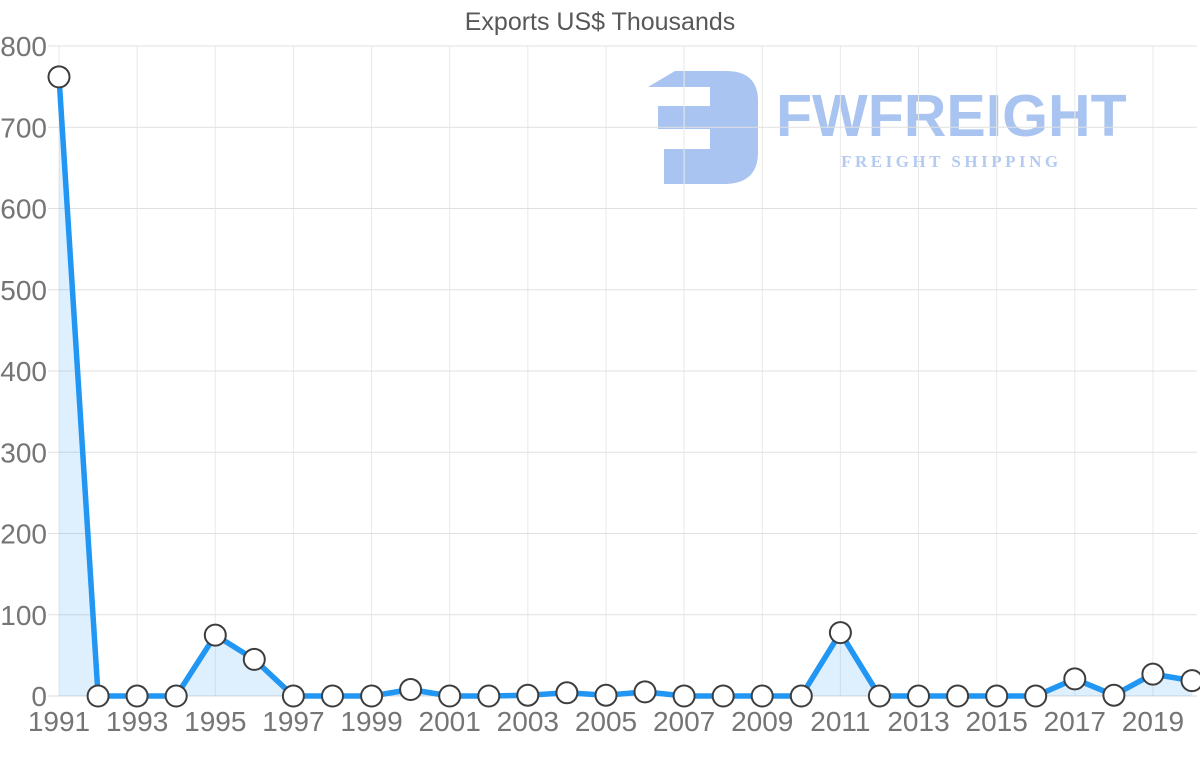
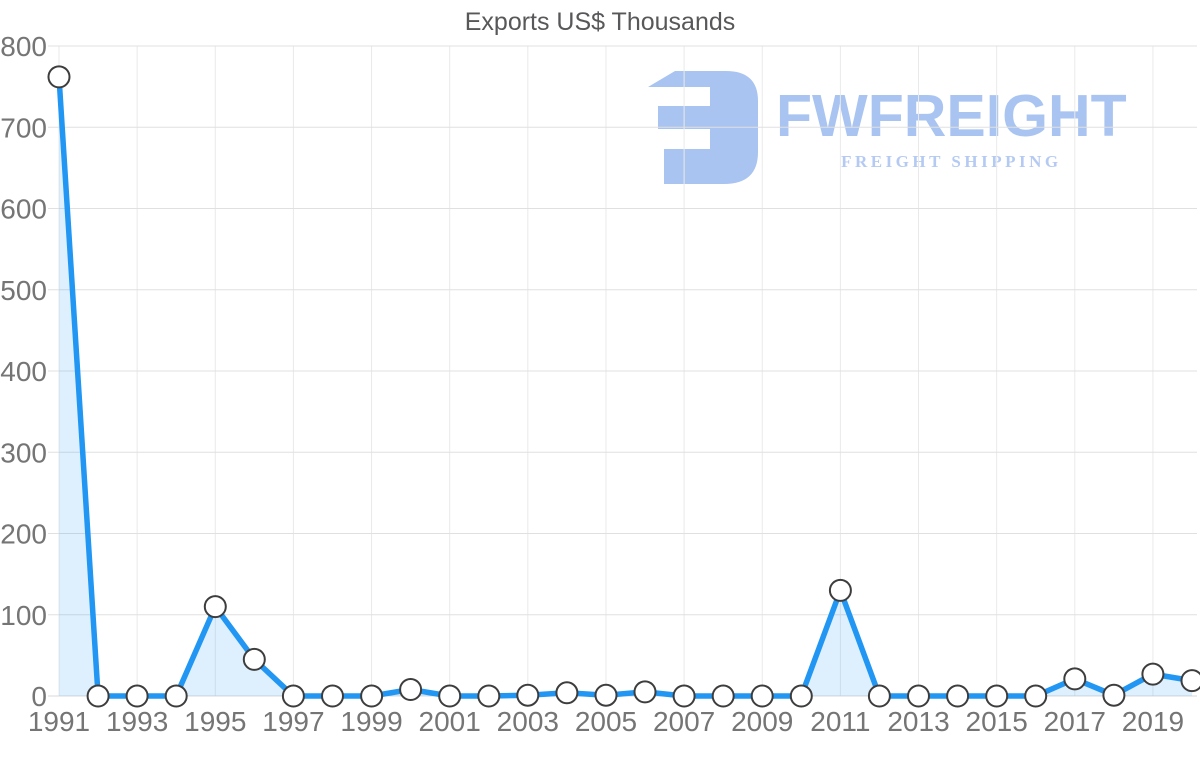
1995: 80 -> 110
2011: 80 -> 130
